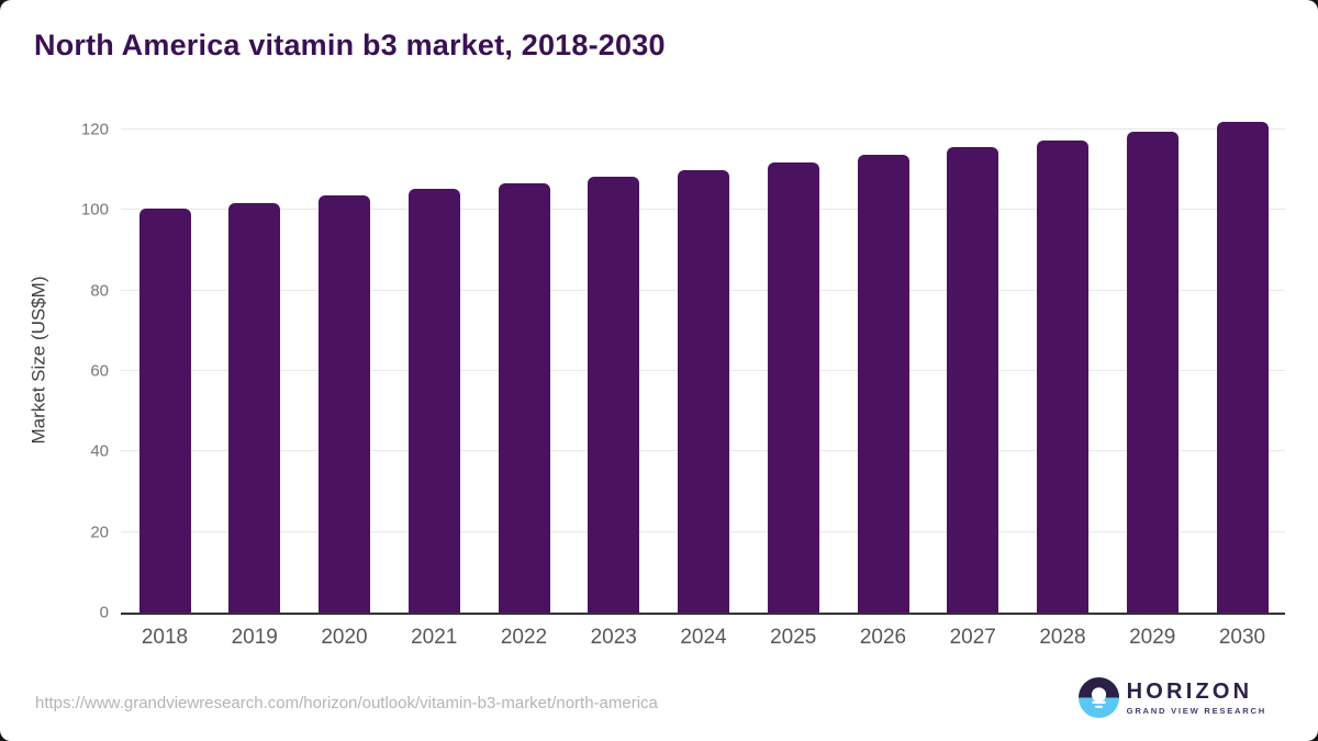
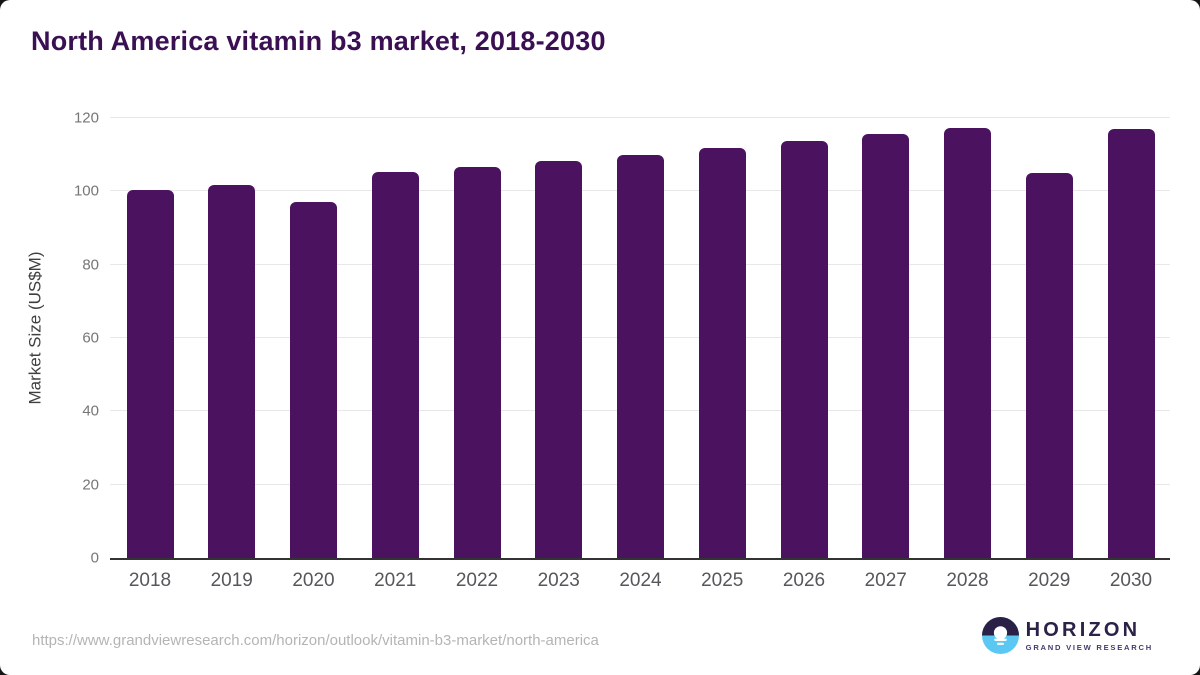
2020: 104 -> 97
2029: 120 -> 105
2030: 122 -> 117
